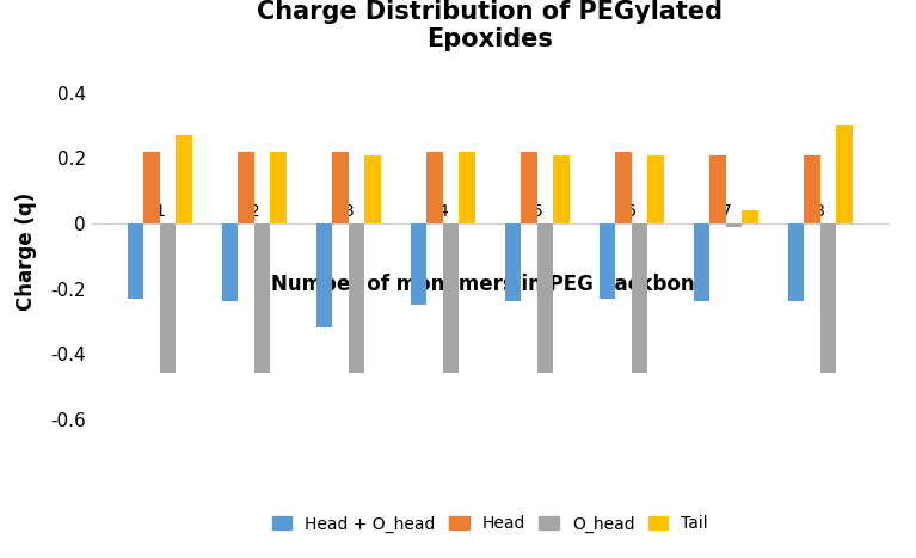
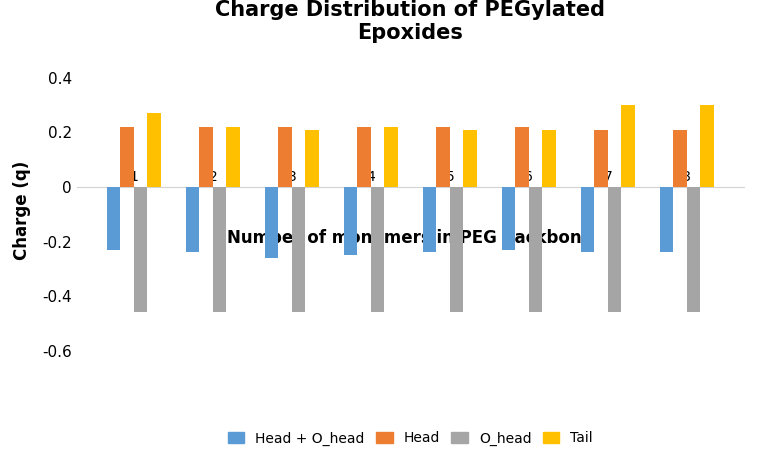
Head + O_head/3: -0.32 -> -0.26
O_head/7: -0.01 -> -0.46
Tail/7: 0.04 -> 0.30
